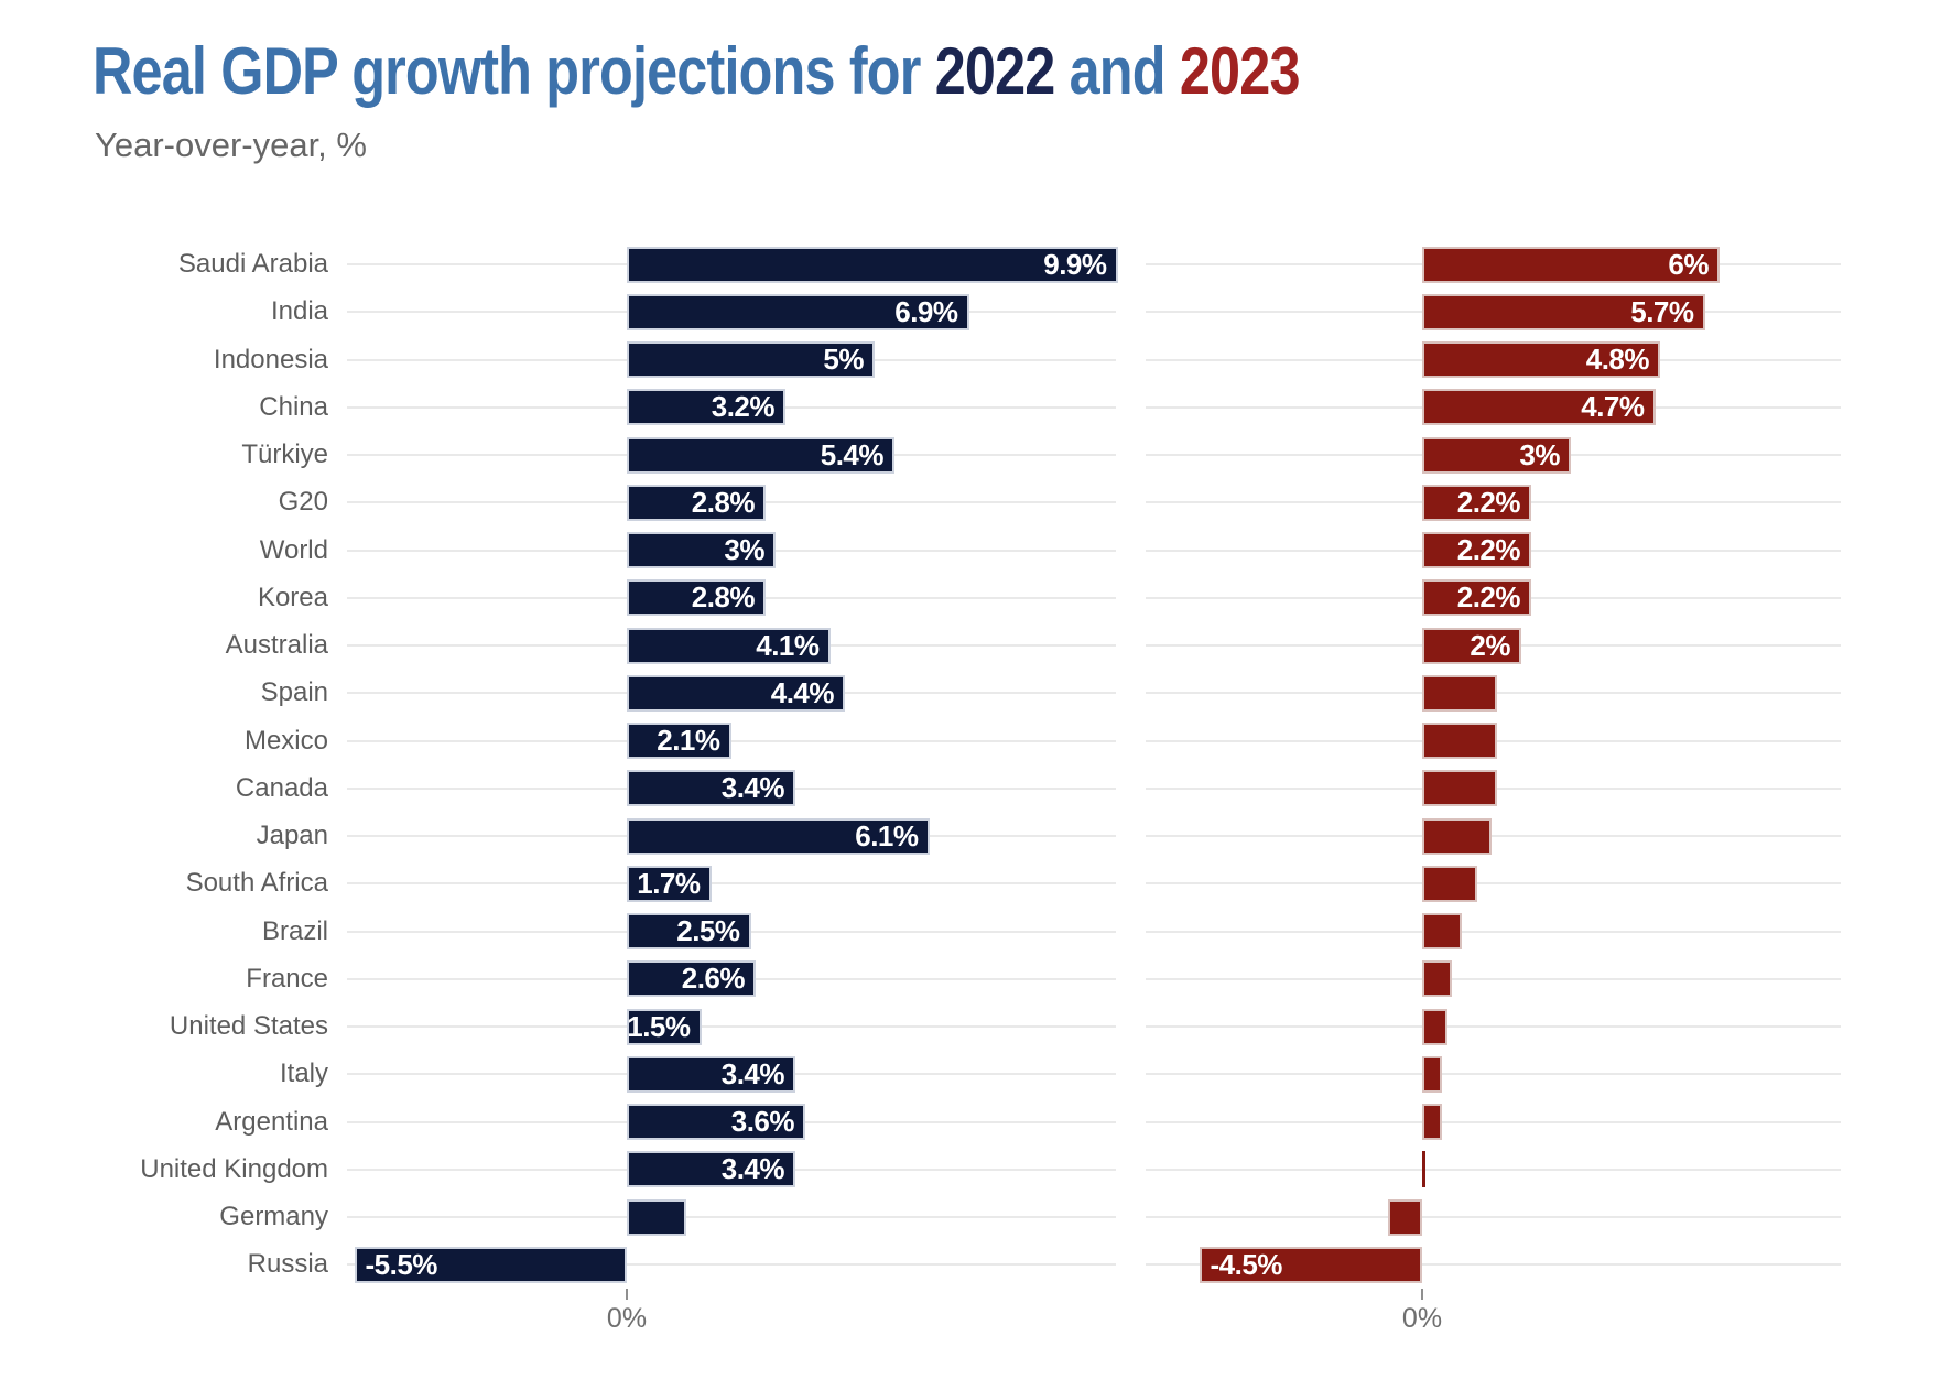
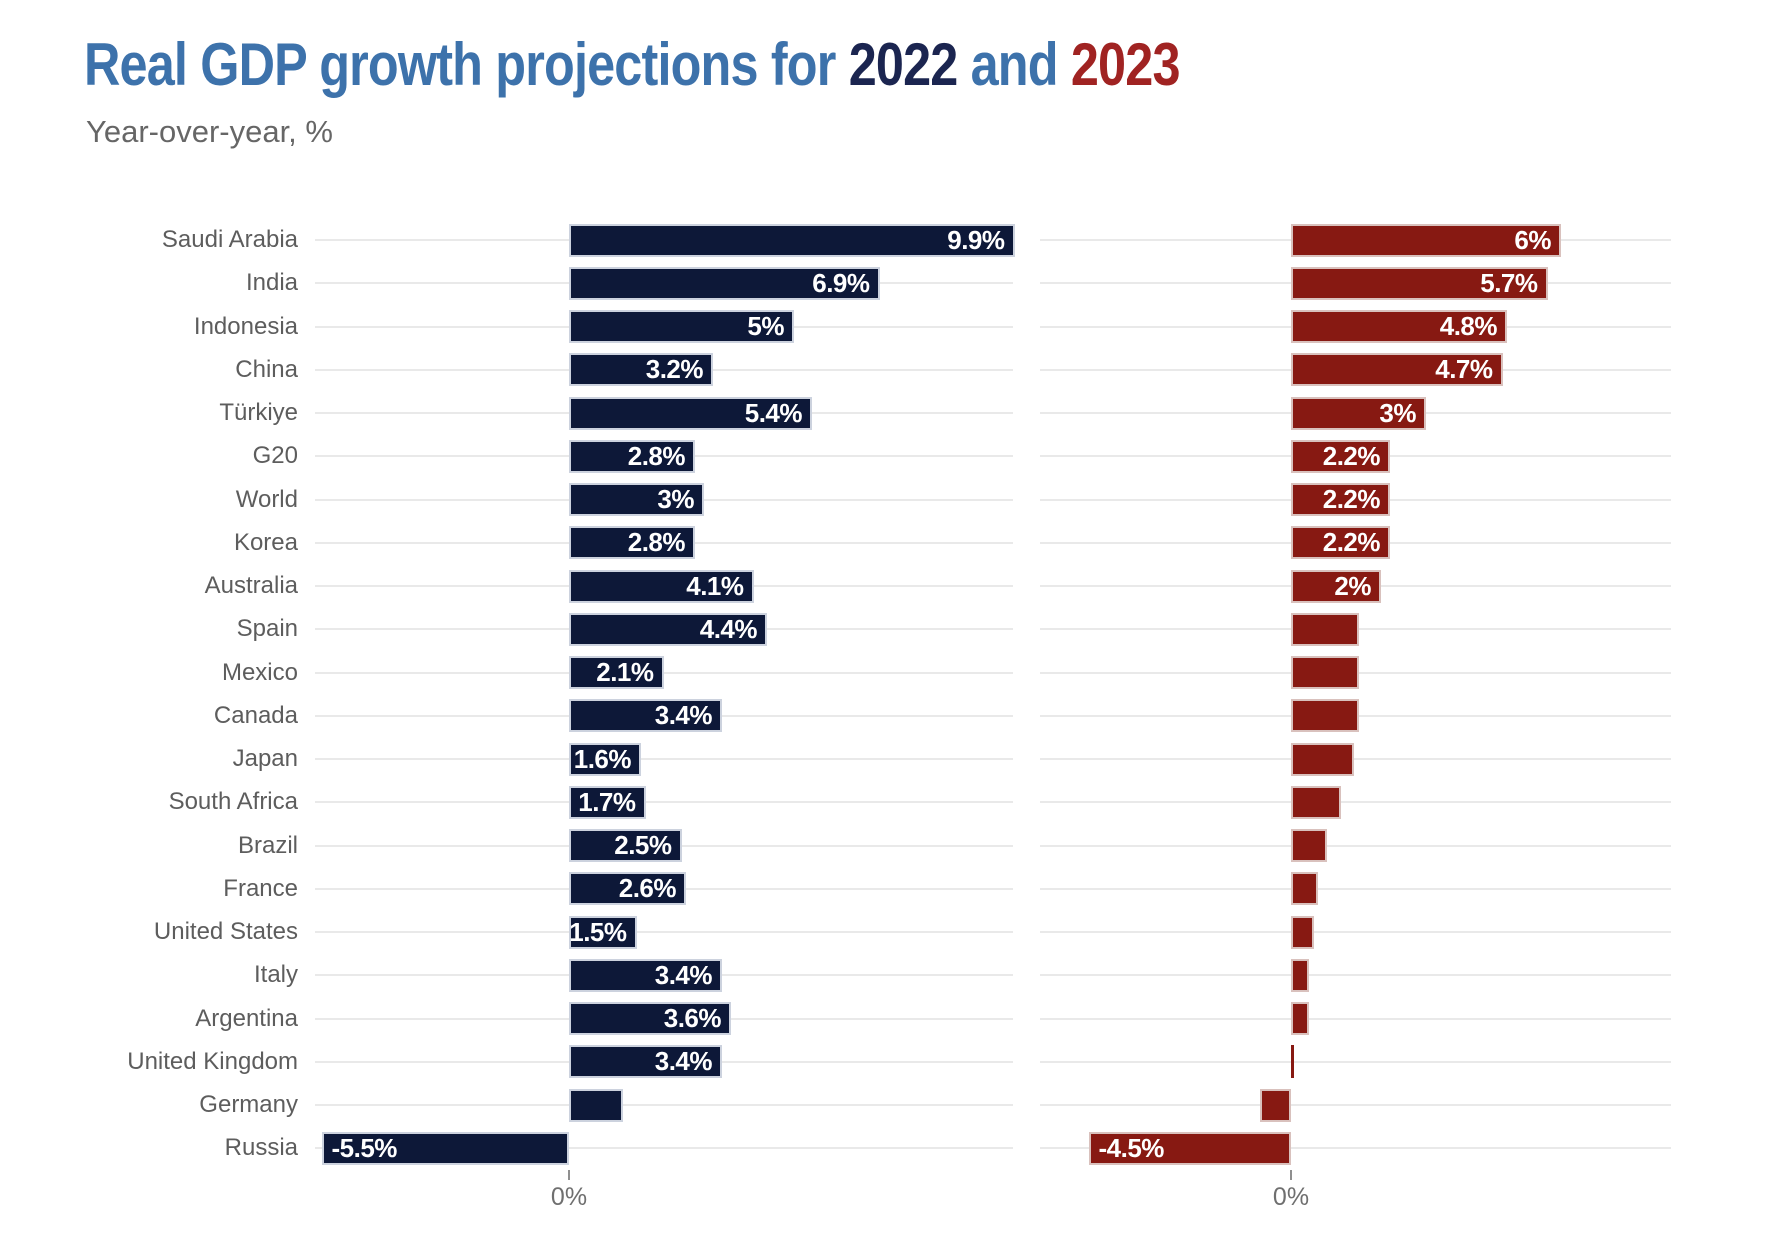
2022/Japan: 6.1% -> 1.6%
